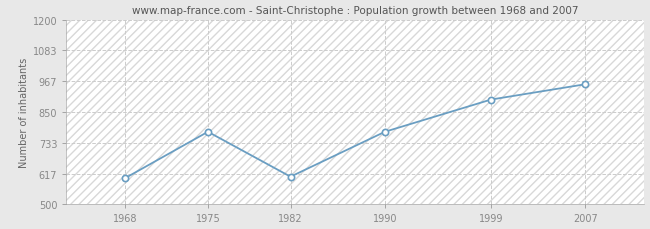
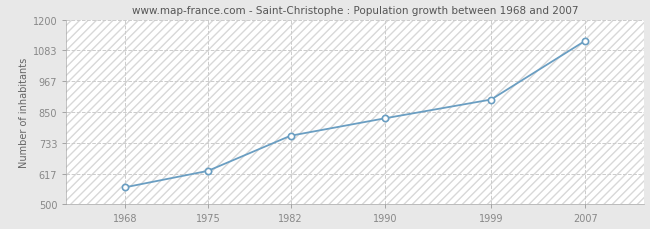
1968: 600 -> 565
1975: 775 -> 627
1982: 605 -> 760
1990: 775 -> 826
2007: 955 -> 1120
